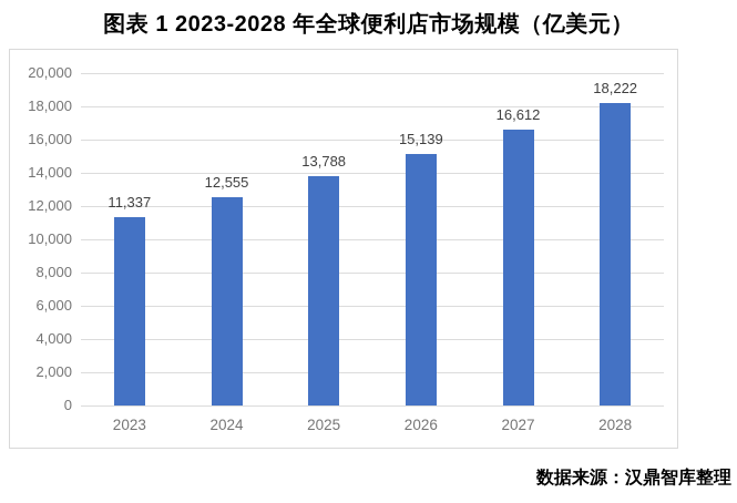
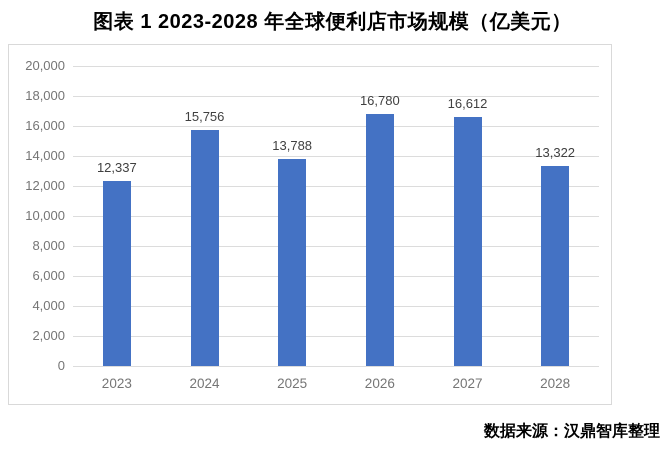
2023: 11,337 -> 12,337
2024: 12,555 -> 15,756
2026: 15,139 -> 16,780
2028: 18,222 -> 13,322
